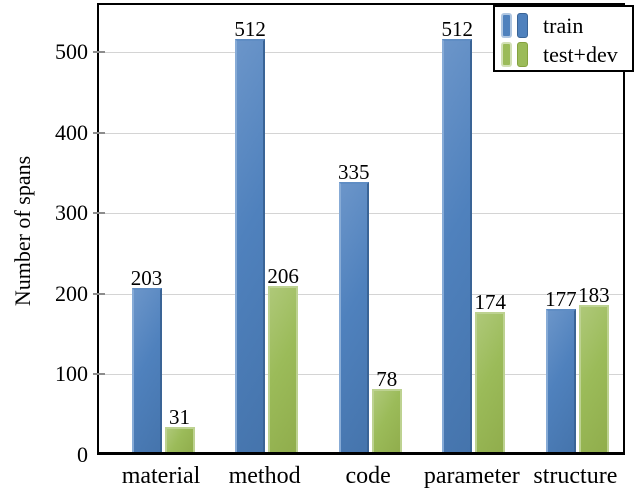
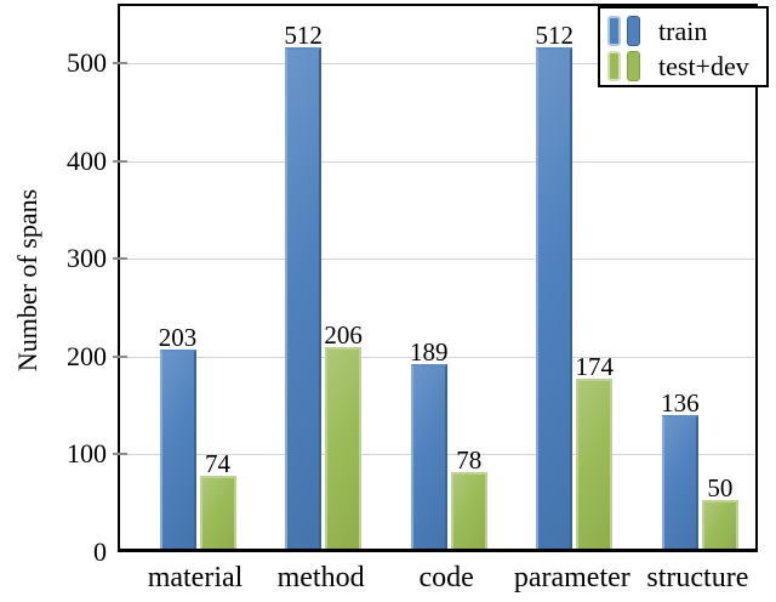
test+dev/material: 31 -> 74
train/code: 335 -> 189
train/structure: 177 -> 136
test+dev/structure: 183 -> 50
